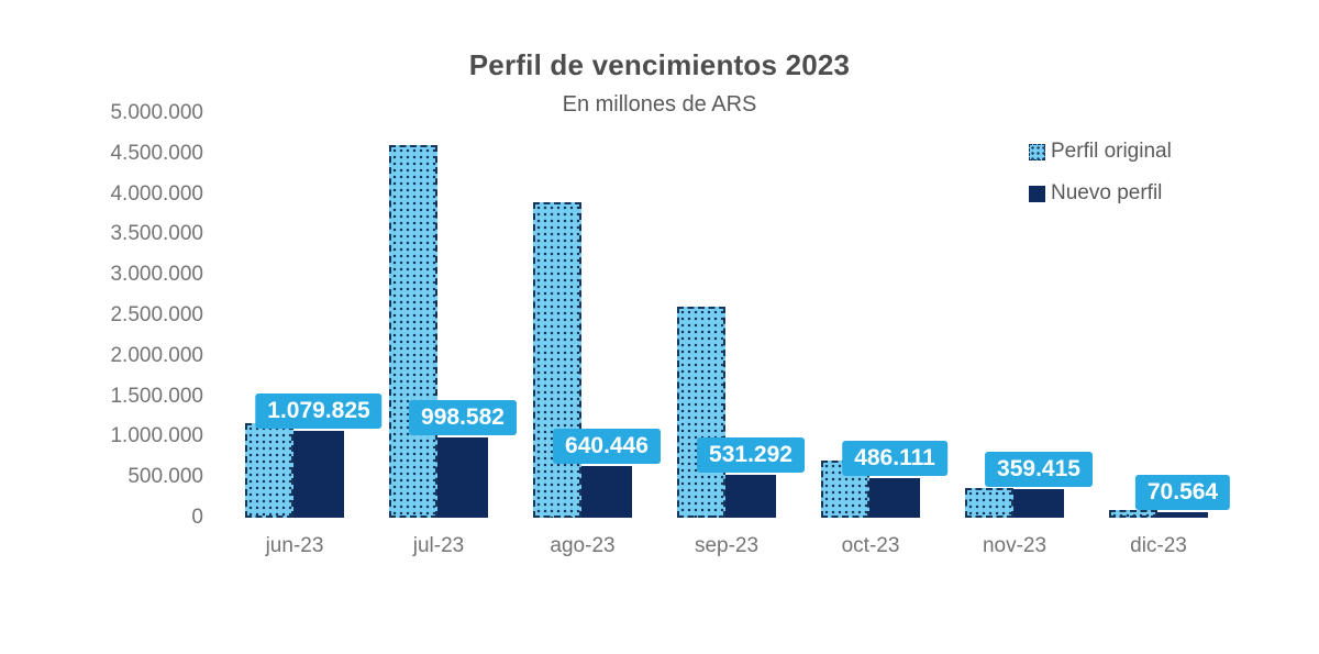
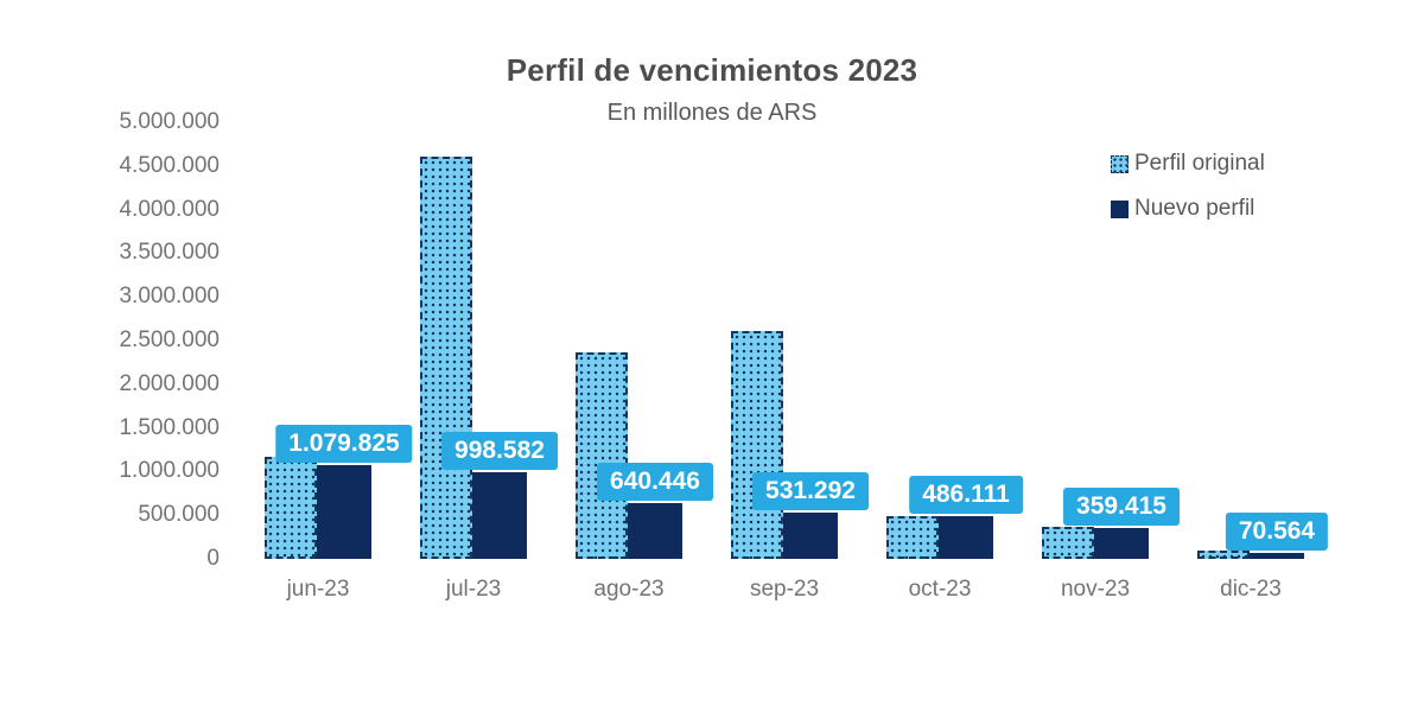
Perfil original/ago-23: 3900000 -> 2400000
Perfil original/oct-23: 700000 -> 500000
